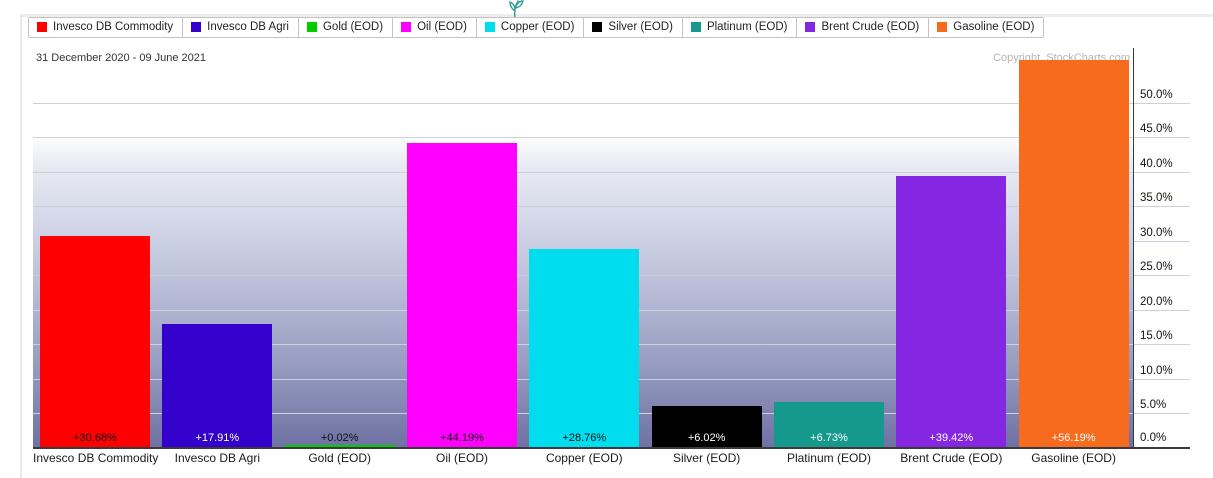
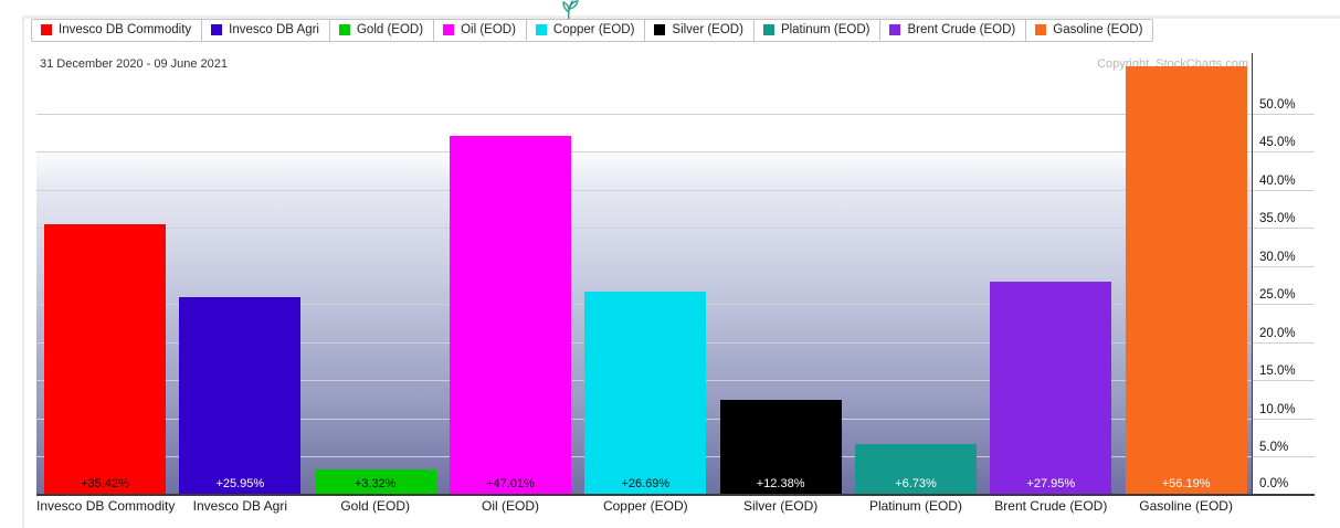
Invesco DB Commodity: +30.68% -> +35.42%
Invesco DB Agri: +17.91% -> +25.95%
Gold (EOD): +0.02% -> +3.32%
Oil (EOD): +44.19% -> +47.01%
Copper (EOD): +28.76% -> +26.69%
Silver (EOD): +6.02% -> +12.38%
Brent Crude (EOD): +39.42% -> +27.95%
